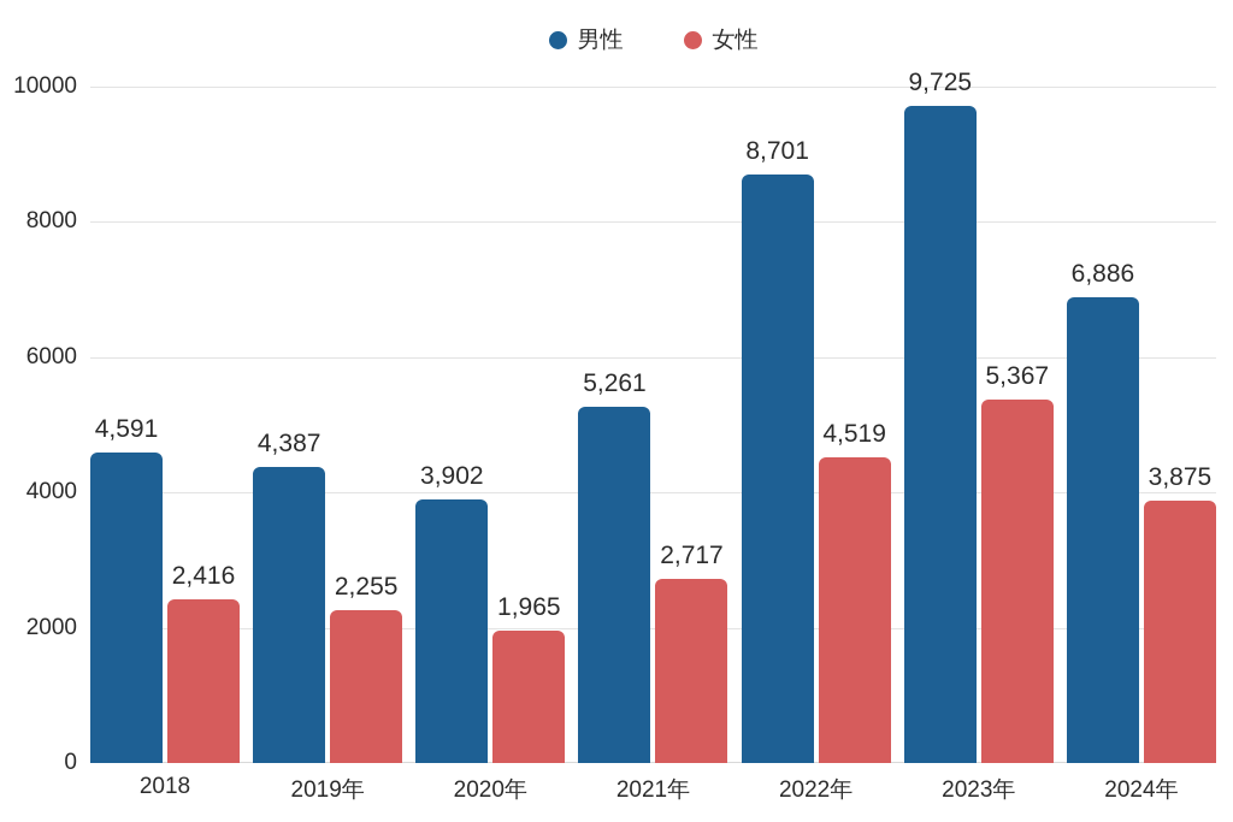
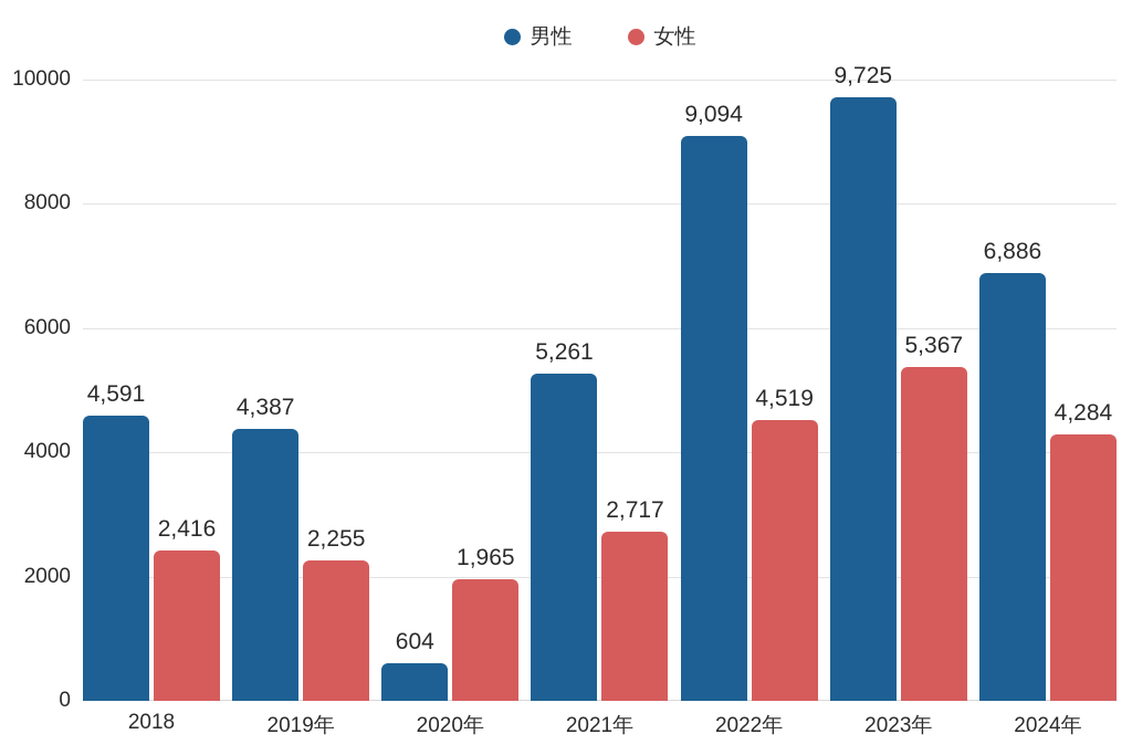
男性/2020年: 3,902 -> 604
男性/2022年: 8,701 -> 9,094
女性/2024年: 3,875 -> 4,284
